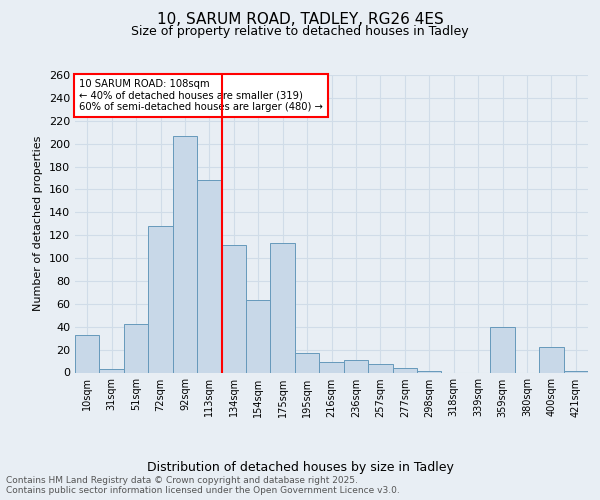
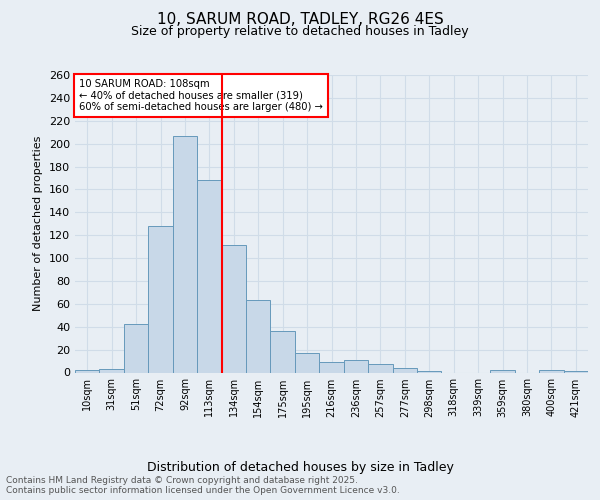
10sqm: 33 -> 2
175sqm: 113 -> 36
359sqm: 40 -> 2
400sqm: 22 -> 2
